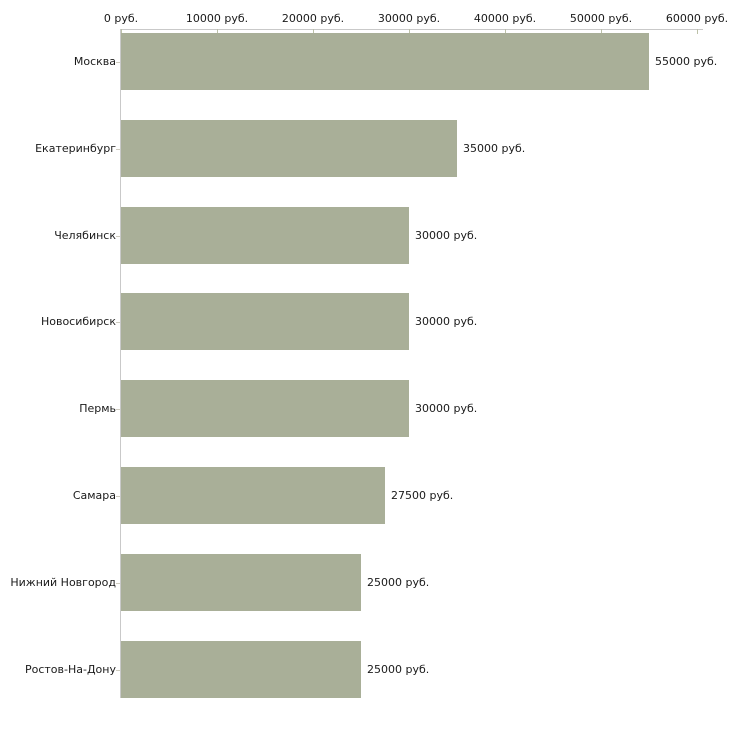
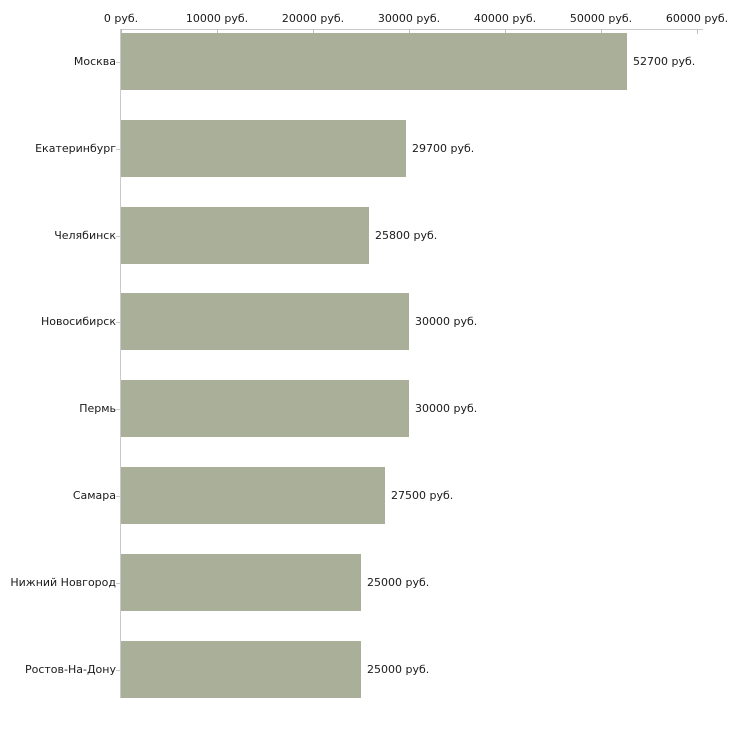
Москва: 55000 -> 52700
Екатеринбург: 35000 -> 29700
Челябинск: 30000 -> 25800
